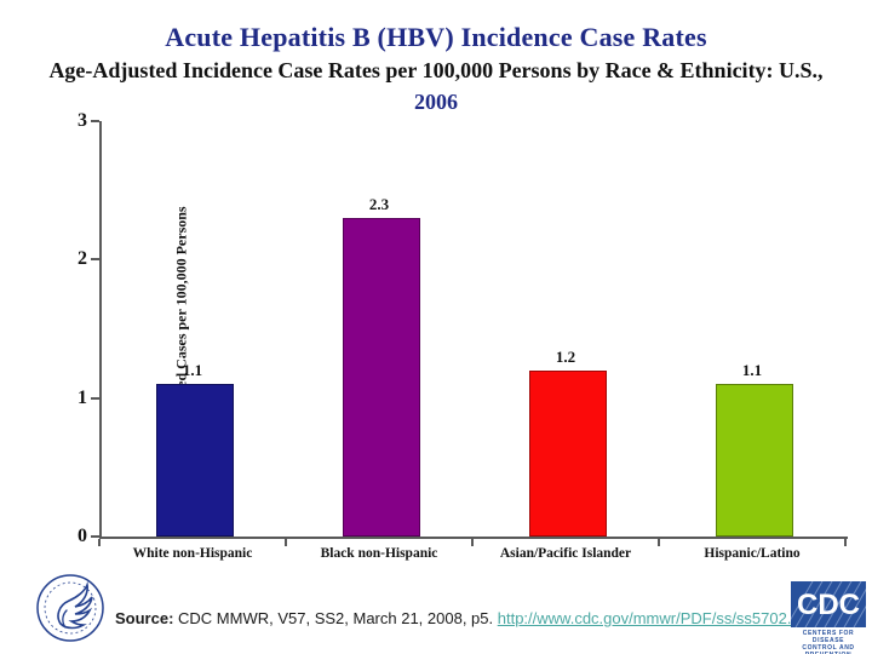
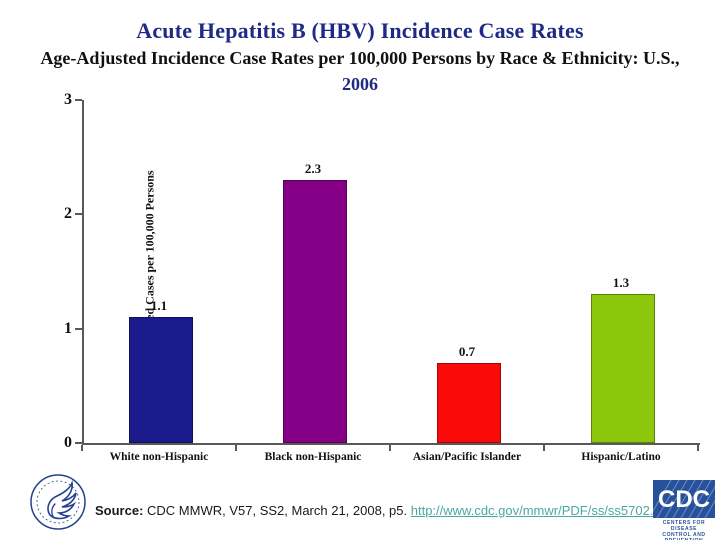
Asian/Pacific Islander: 1.2 -> 0.7
Hispanic/Latino: 1.1 -> 1.3
